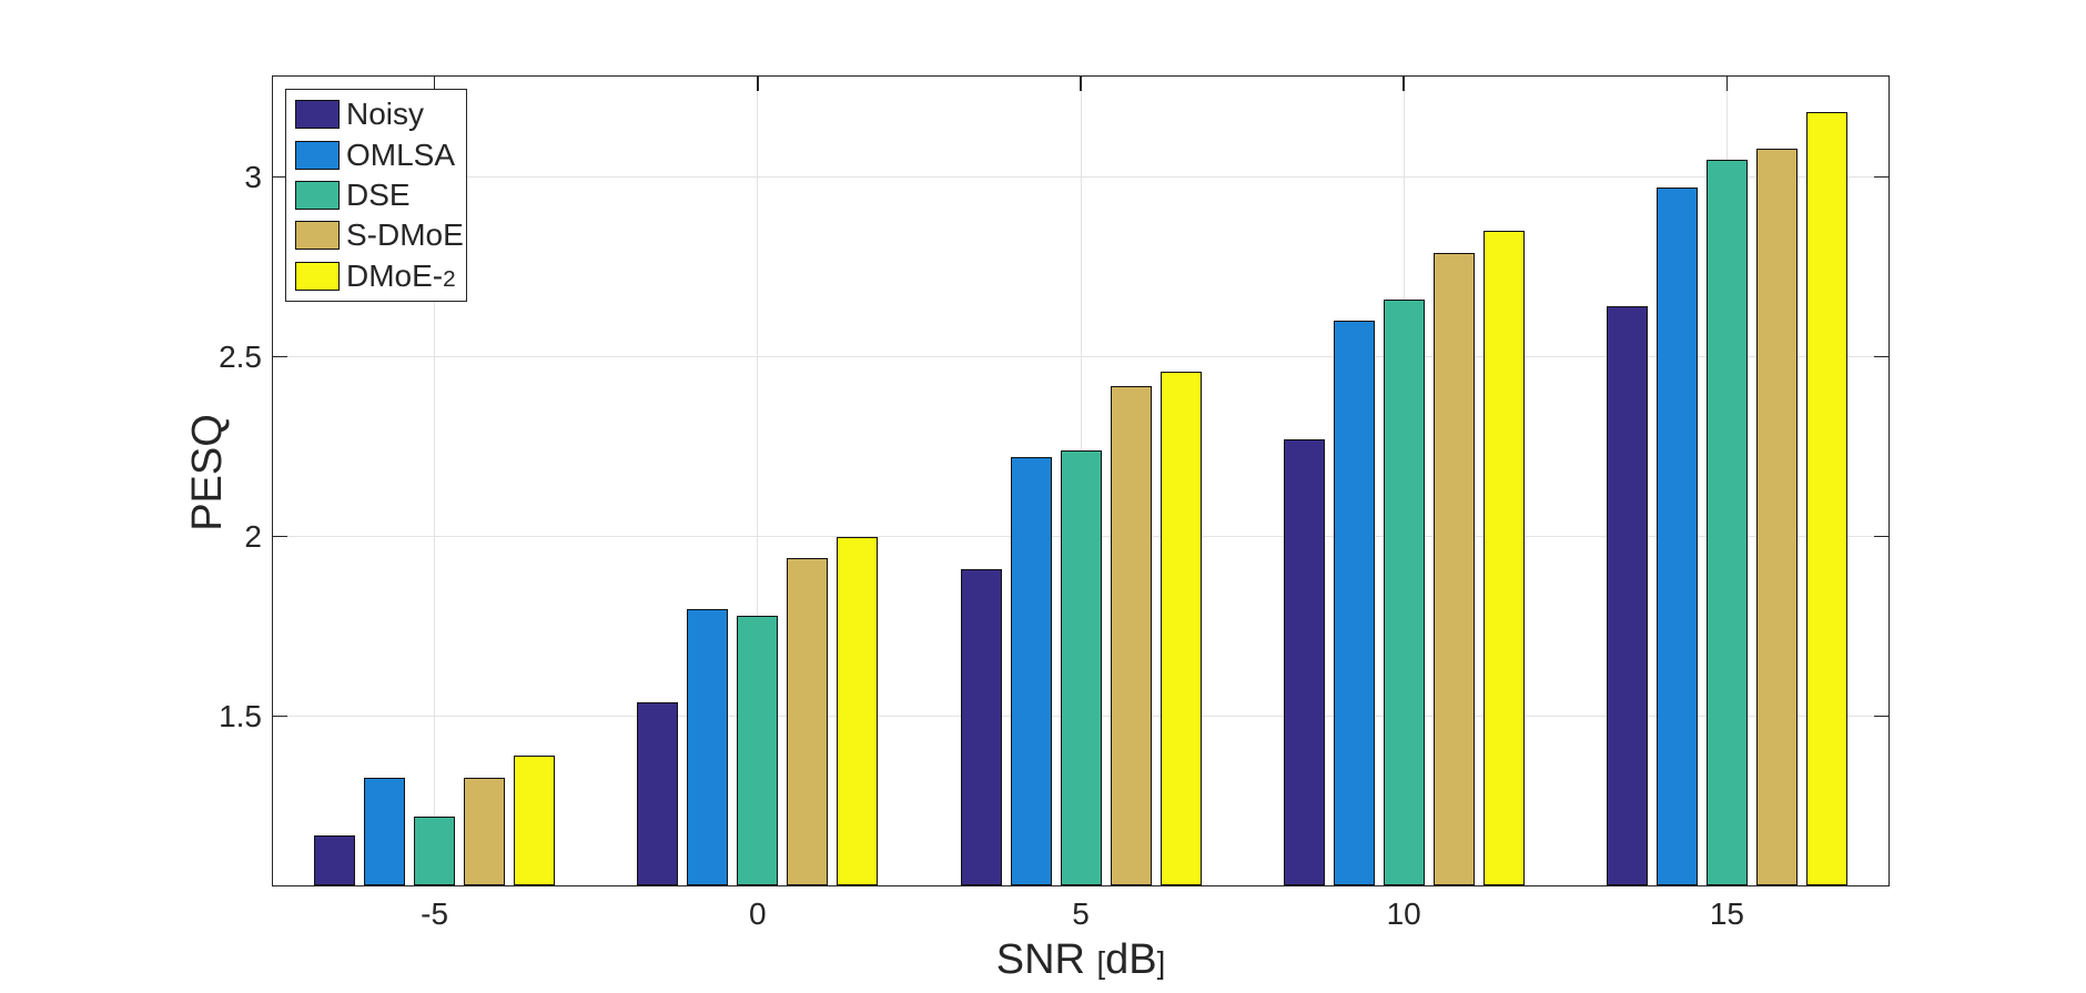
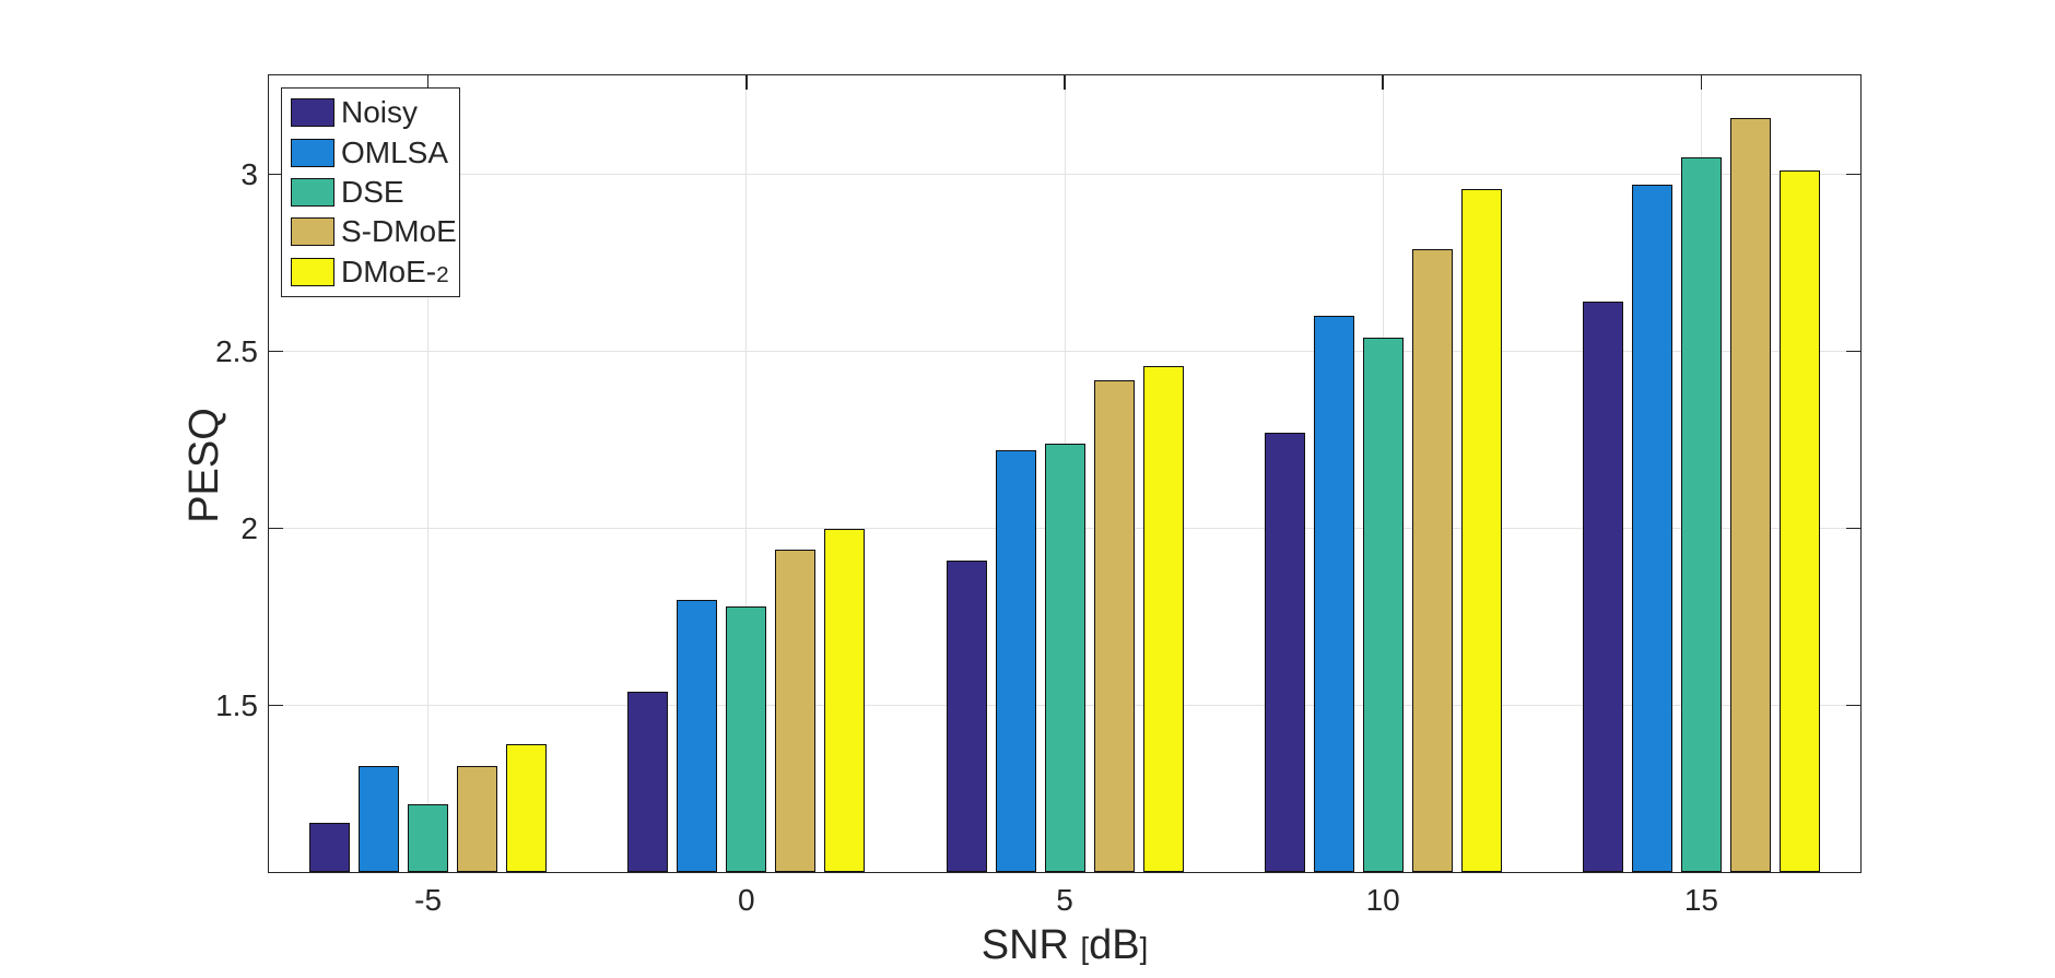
DSE/10: 2.66 -> 2.54
DMoE-2/10: 2.85 -> 2.96
S-DMoE/15: 3.08 -> 3.16
DMoE-2/15: 3.18 -> 3.01
